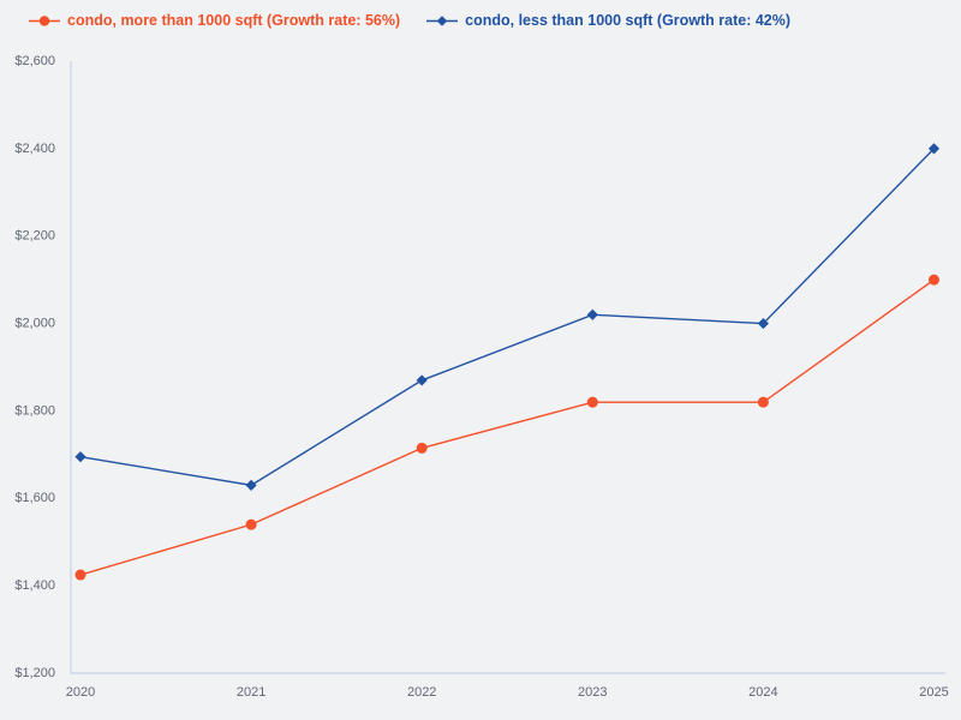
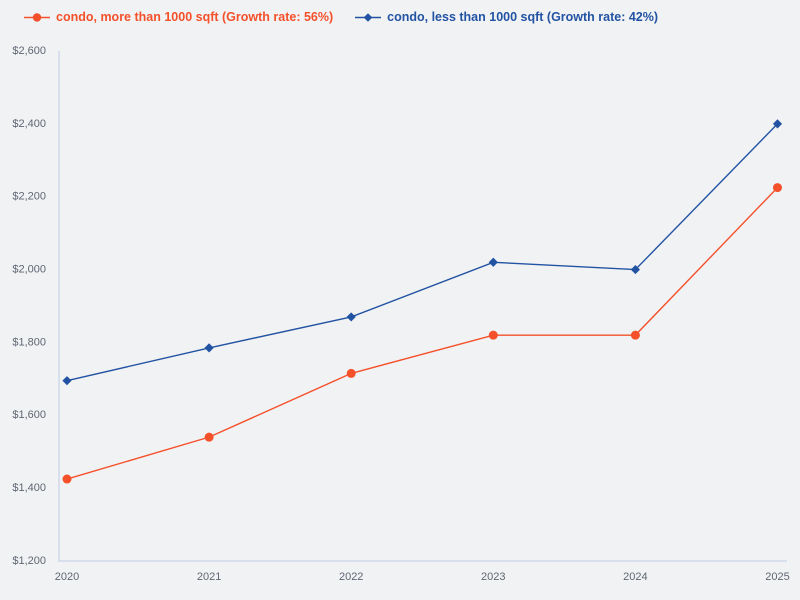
condo, less than 1000 sqft (Growth rate: 42%)/2021: $1630 -> $1780
condo, more than 1000 sqft (Growth rate: 56%)/2025: $2100 -> $2220
